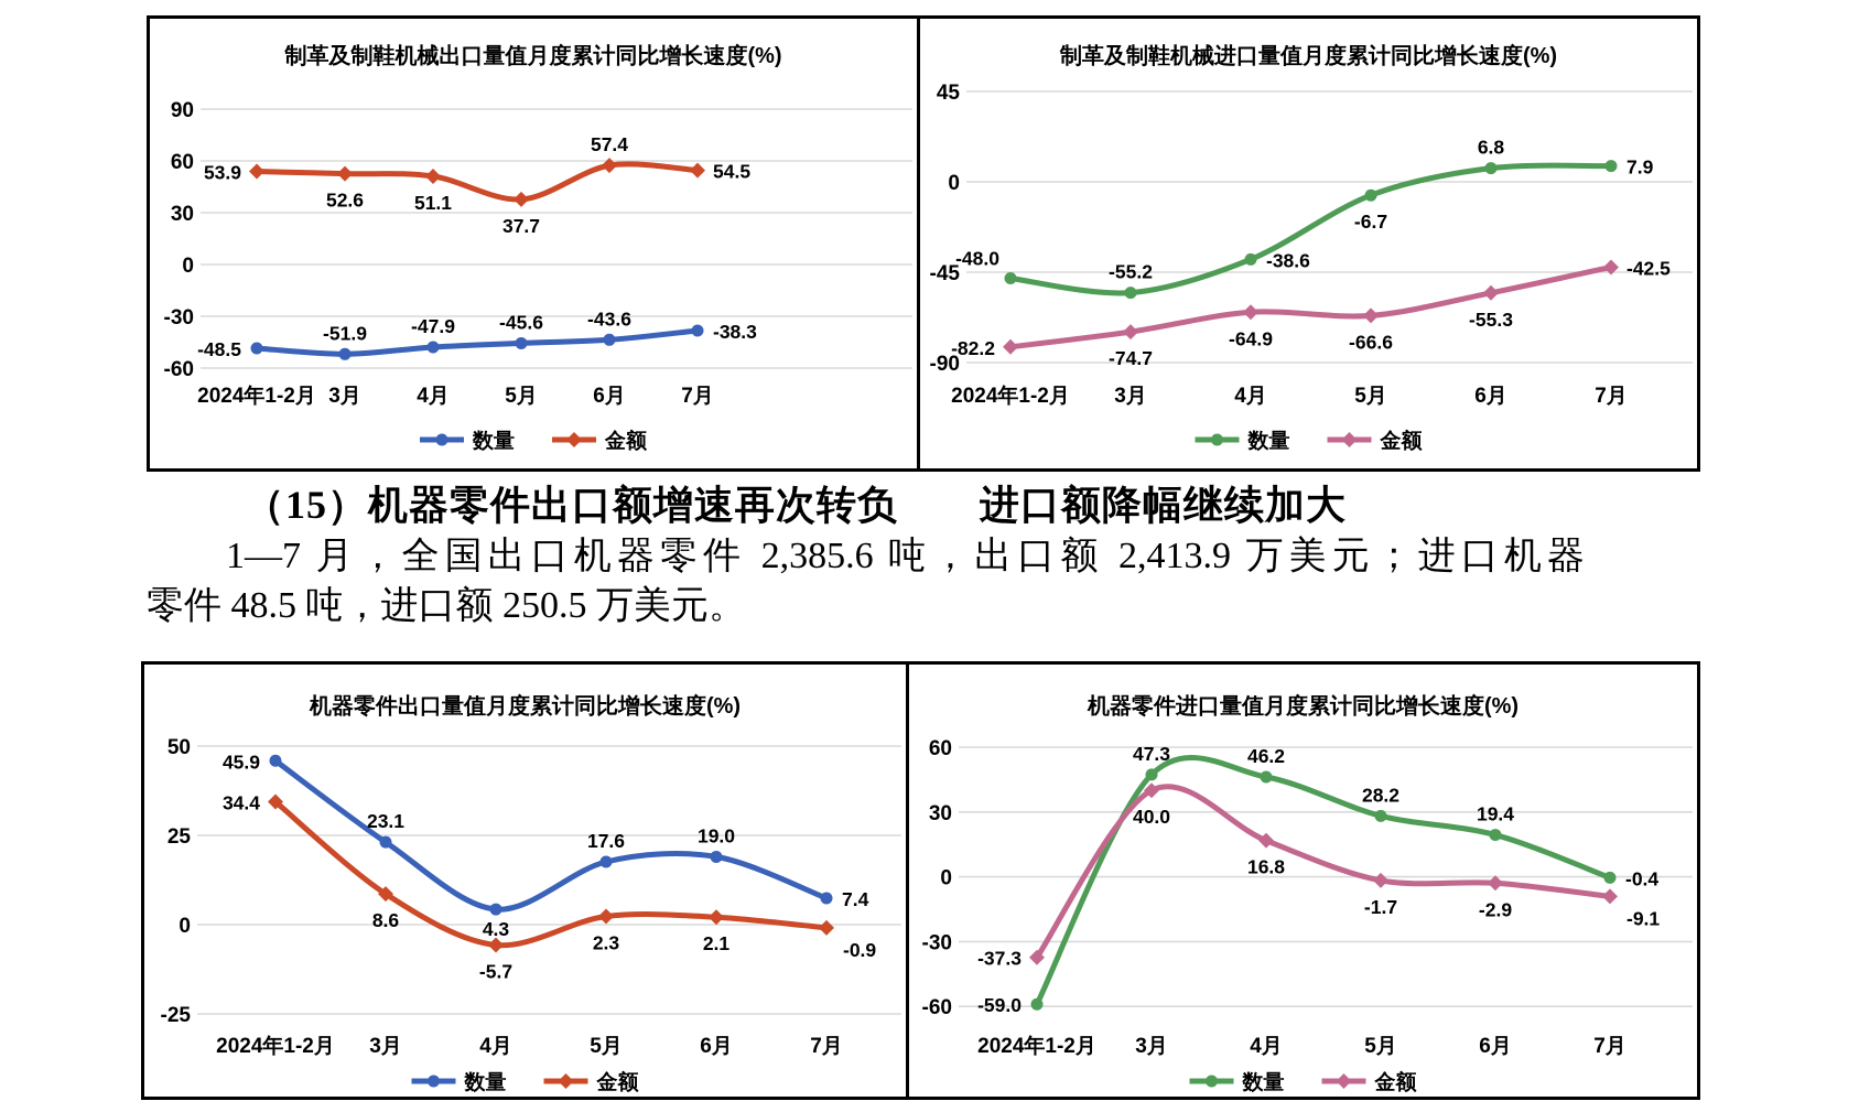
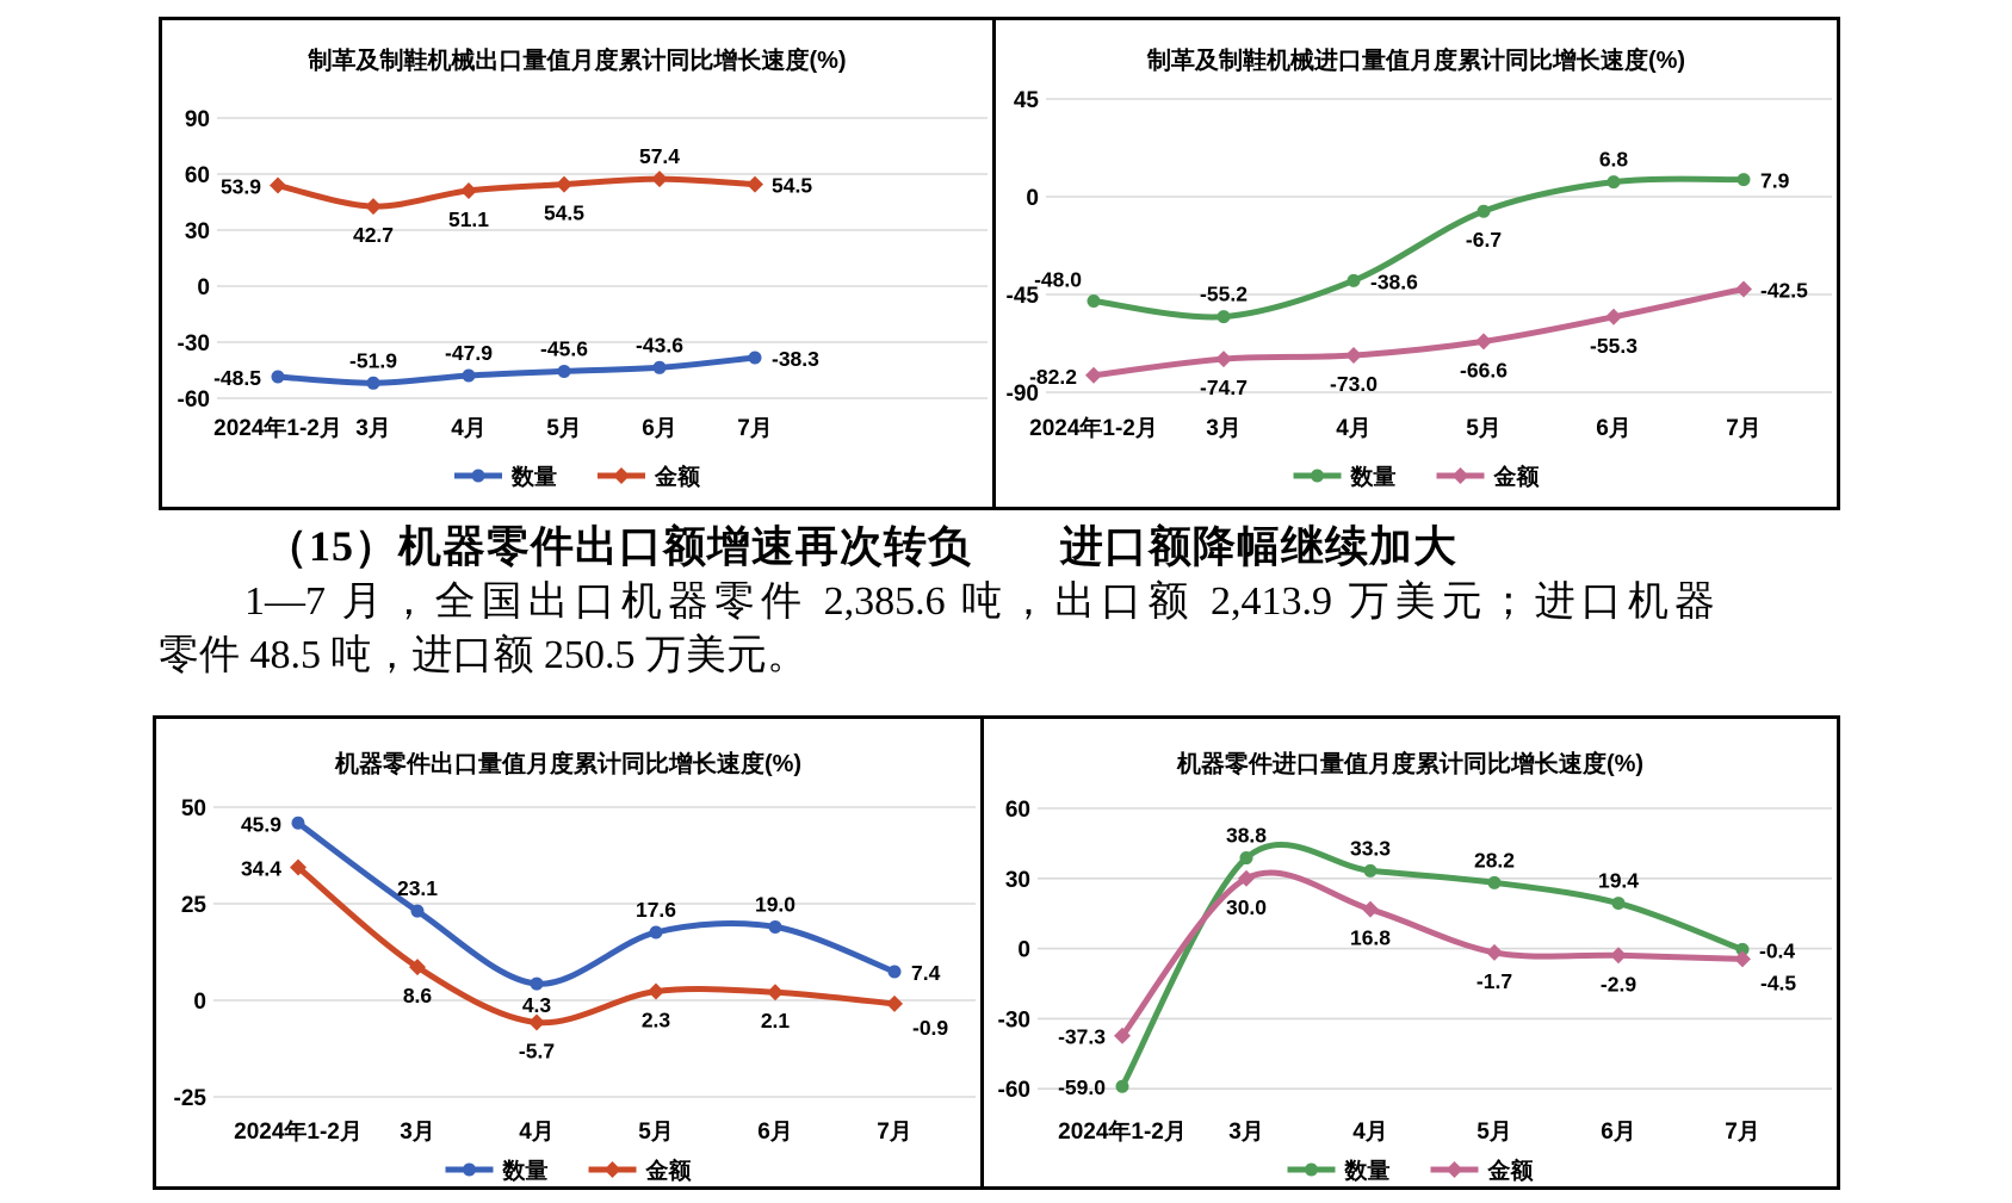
制革及制鞋机械出口量值月度累计同比增长速度(%)/金额/3月: 52.6 -> 42.7
制革及制鞋机械出口量值月度累计同比增长速度(%)/金额/5月: 37.7 -> 54.5
制革及制鞋机械进口量值月度累计同比增长速度(%)/金额/4月: -64.9 -> -73.0
机器零件进口量值月度累计同比增长速度(%)/数量/3月: 47.3 -> 38.8
机器零件进口量值月度累计同比增长速度(%)/金额/3月: 40.0 -> 30.0
机器零件进口量值月度累计同比增长速度(%)/数量/4月: 46.2 -> 33.3
机器零件进口量值月度累计同比增长速度(%)/金额/7月: -9.1 -> -4.5
